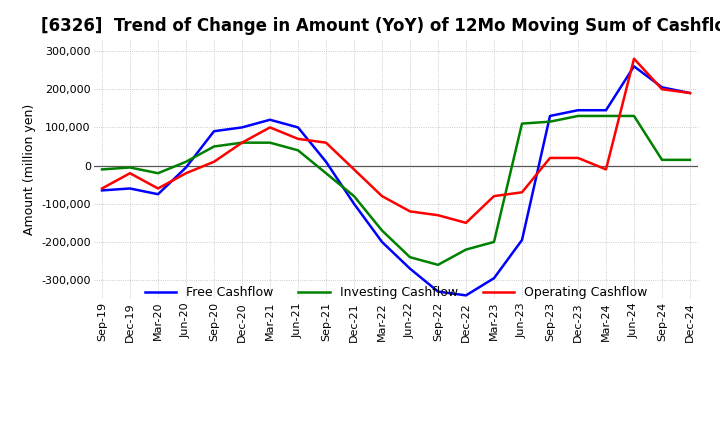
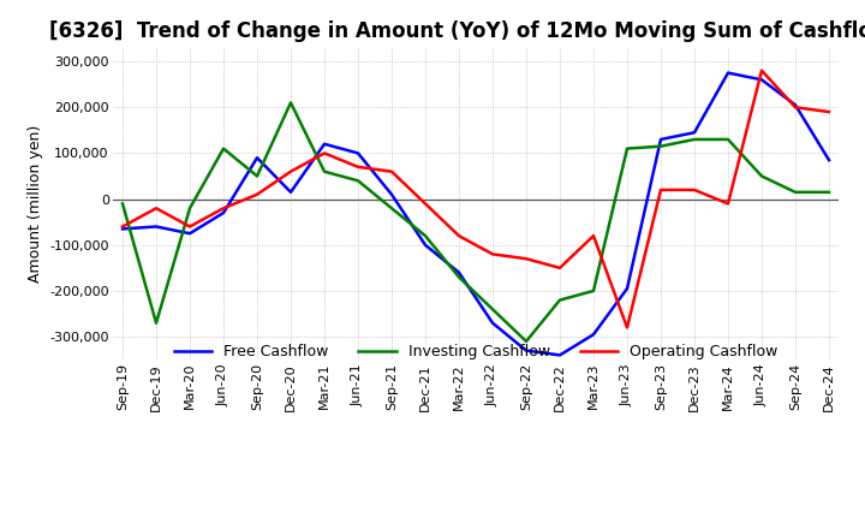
Investing Cashflow/Dec-19: -5,000 -> -270,000
Investing Cashflow/Jun-20: 10,000 -> 110,000
Free Cashflow/Jun-20: -5,000 -> -30,000
Investing Cashflow/Dec-20: 60,000 -> 210,000
Free Cashflow/Dec-20: 100,000 -> 15,000
Free Cashflow/Mar-22: -200,000 -> -160,000
Investing Cashflow/Sep-22: -260,000 -> -310,000
Operating Cashflow/Jun-23: -70,000 -> -280,000
Free Cashflow/Mar-24: 145,000 -> 275,000
Investing Cashflow/Jun-24: 130,000 -> 50,000
Free Cashflow/Dec-24: 190,000 -> 85,000
